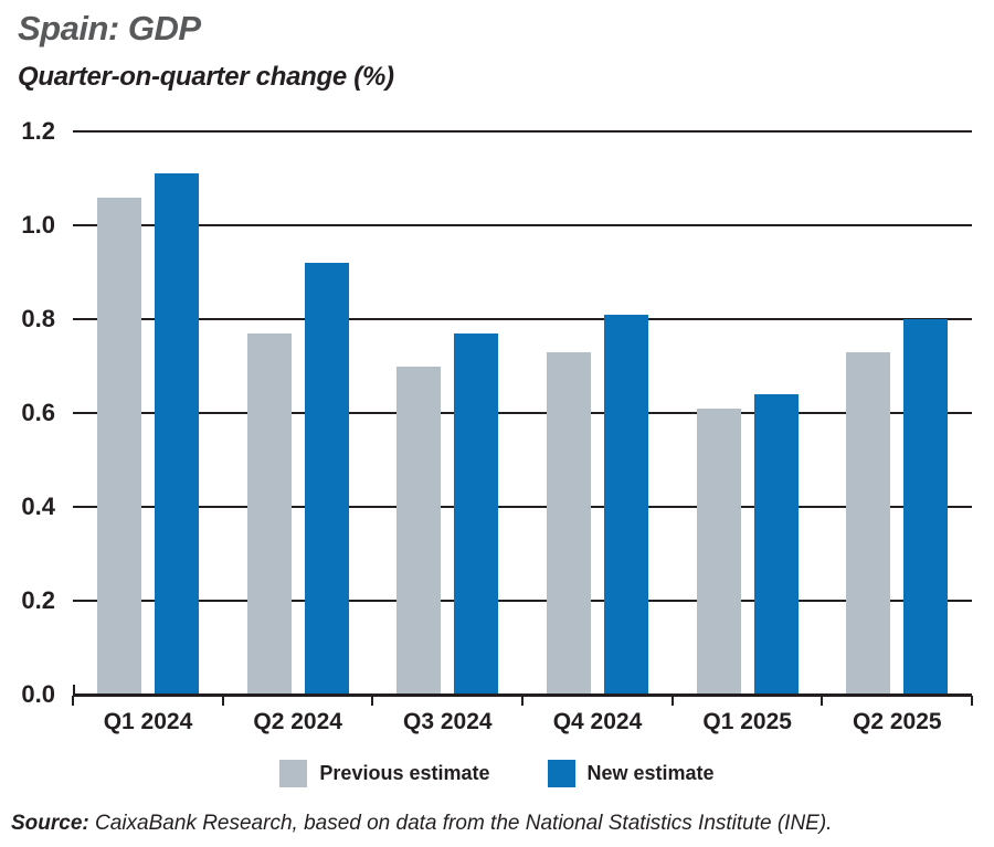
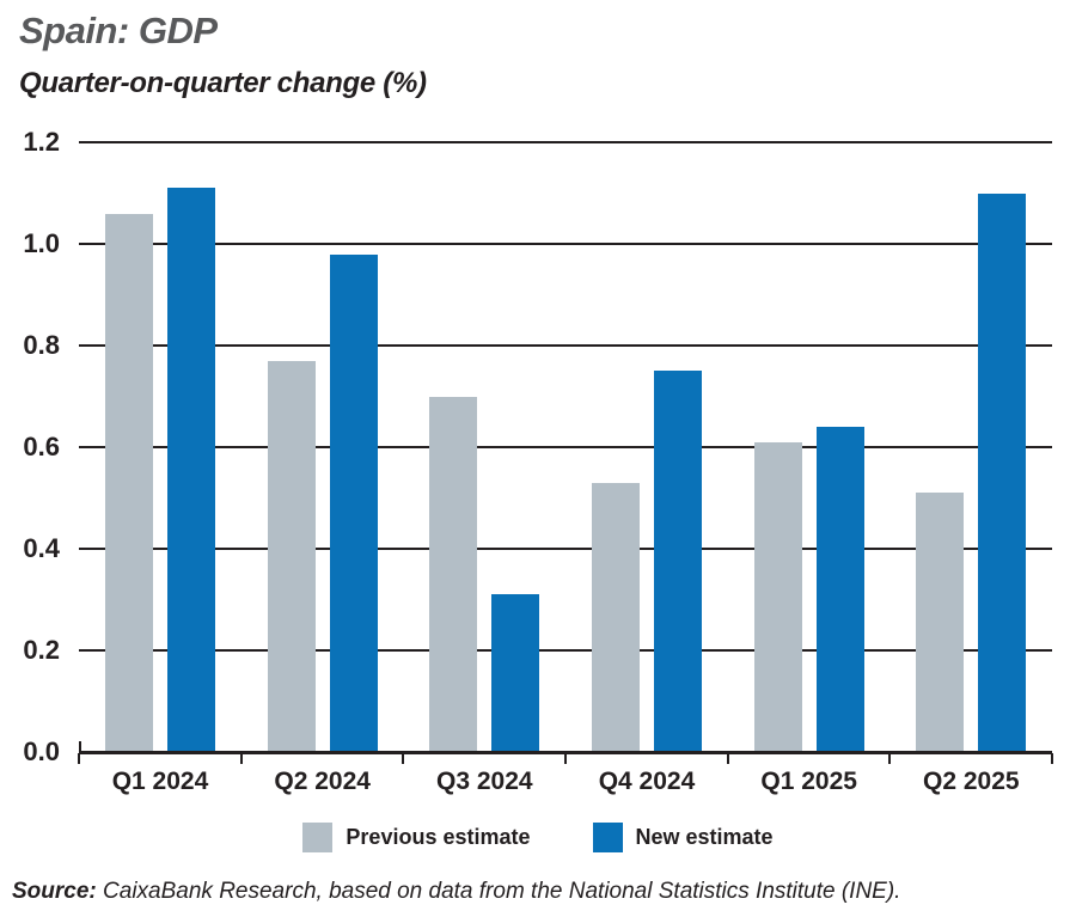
New estimate/Q2 2024: 0.92 -> 0.98
New estimate/Q3 2024: 0.77 -> 0.31
Previous estimate/Q4 2024: 0.73 -> 0.53
New estimate/Q4 2024: 0.81 -> 0.75
Previous estimate/Q2 2025: 0.73 -> 0.51
New estimate/Q2 2025: 0.80 -> 1.10
